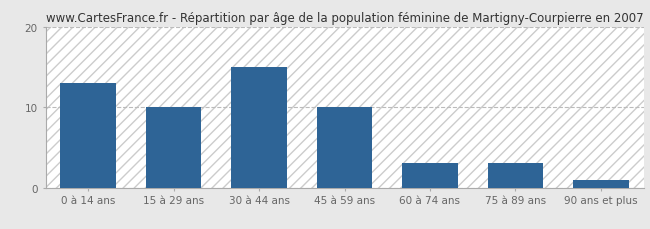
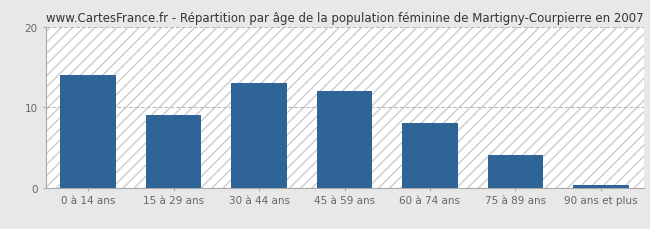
0 à 14 ans: 13.0 -> 14.0
15 à 29 ans: 10.0 -> 9.0
30 à 44 ans: 15.0 -> 13.0
45 à 59 ans: 10.0 -> 12.0
60 à 74 ans: 3.0 -> 8.0
75 à 89 ans: 3.0 -> 4.0
90 ans et plus: 1.0 -> 0.3
